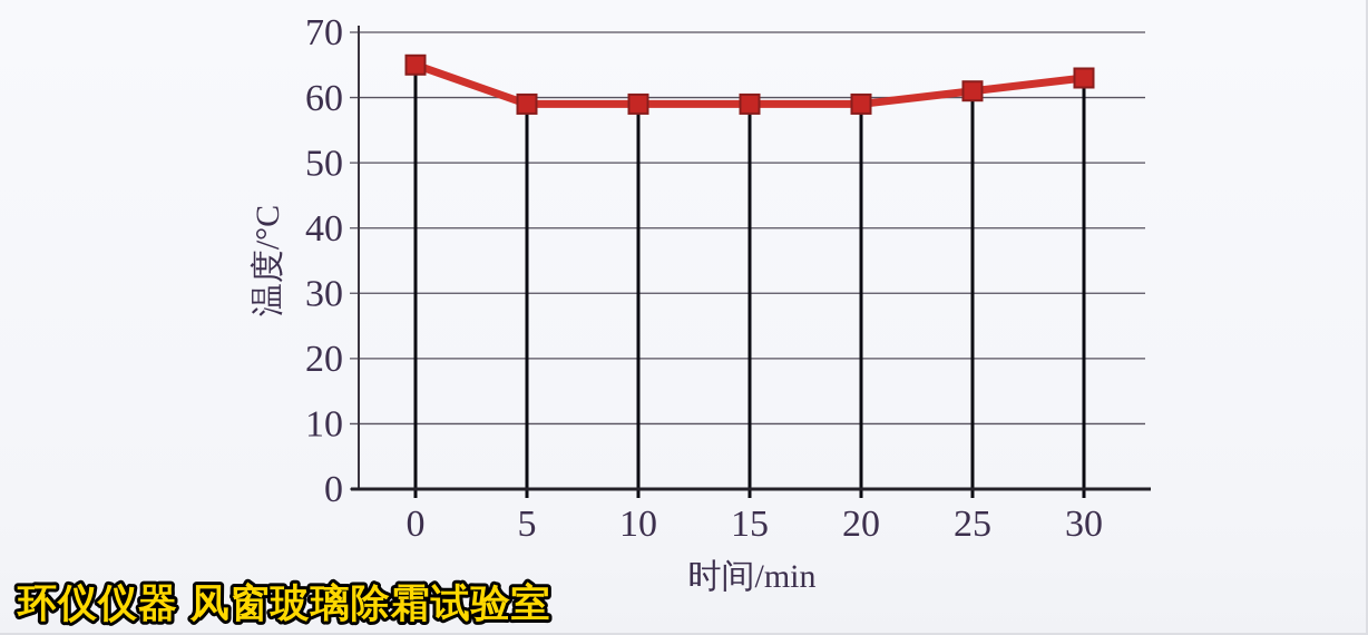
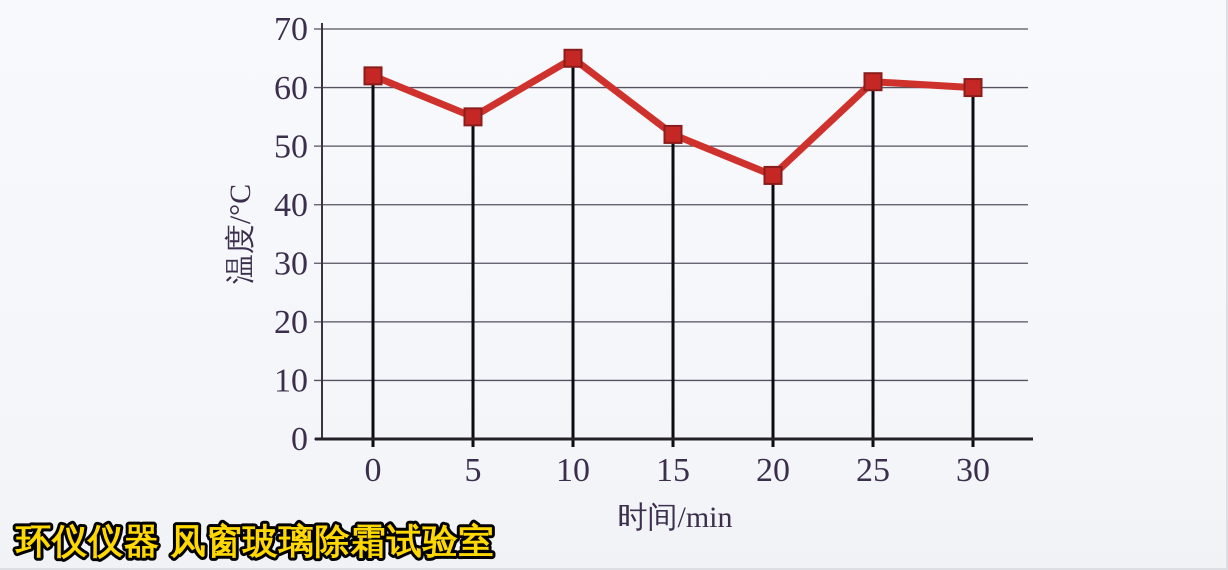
0: 65 -> 62
5: 59 -> 55
10: 59 -> 65
15: 59 -> 52
20: 59 -> 45
30: 63 -> 60
